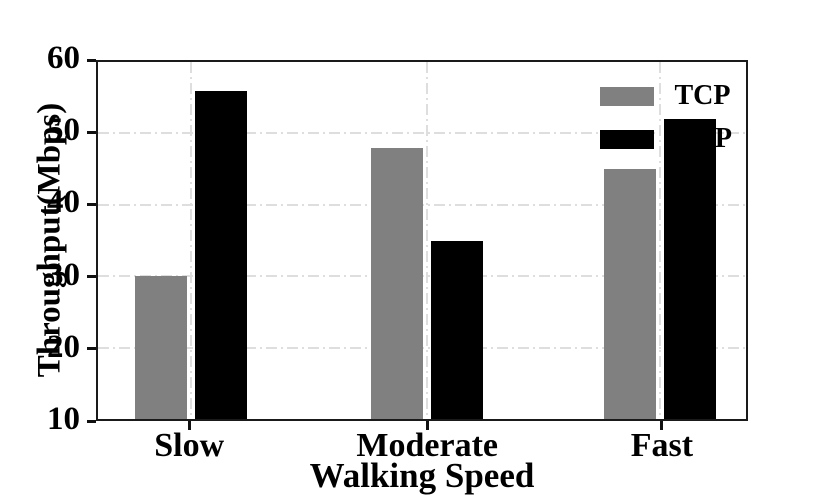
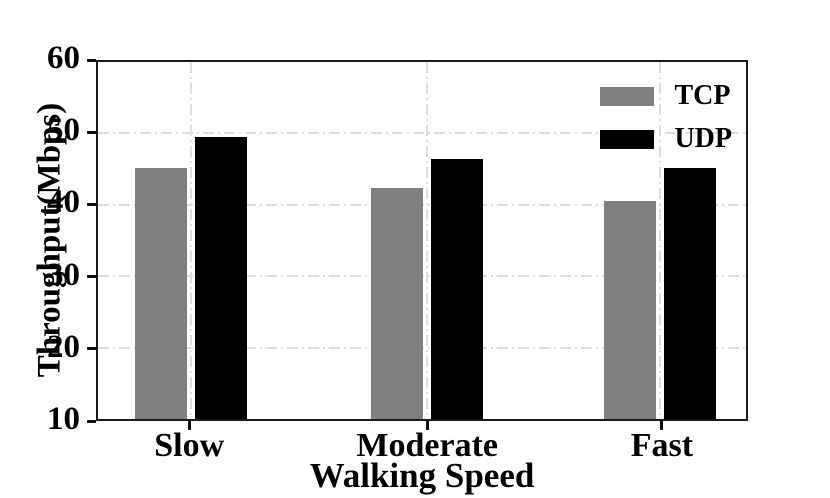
TCP/Slow: 30 -> 45
UDP/Slow: 56 -> 50
TCP/Moderate: 48 -> 42
UDP/Moderate: 35 -> 46
TCP/Fast: 45 -> 41
UDP/Fast: 52 -> 45
